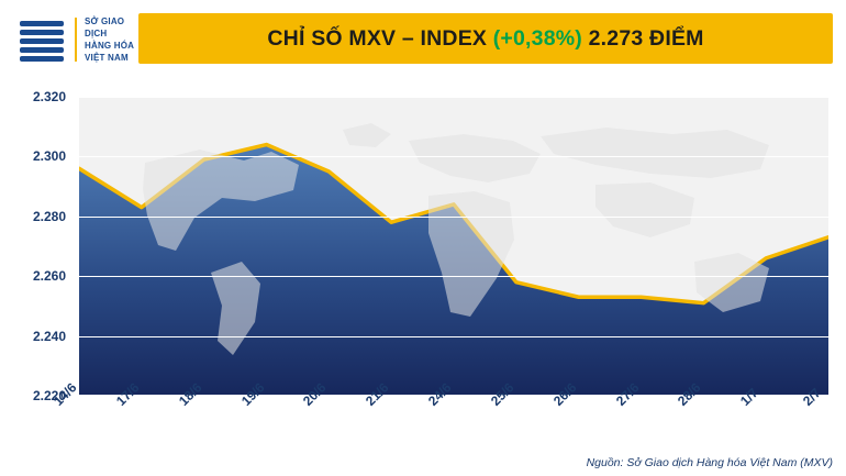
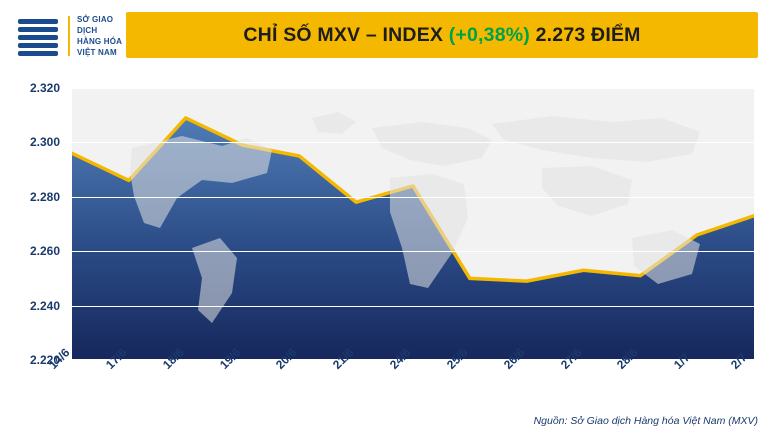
17/6: 2283 -> 2286
18/6: 2299 -> 2309
19/6: 2304 -> 2299
25/6: 2258 -> 2250
26/6: 2253 -> 2249
